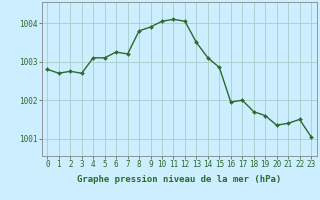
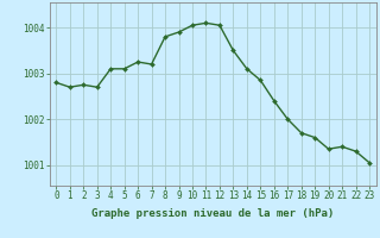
16: 1001.95 -> 1002.40
22: 1001.50 -> 1001.30
